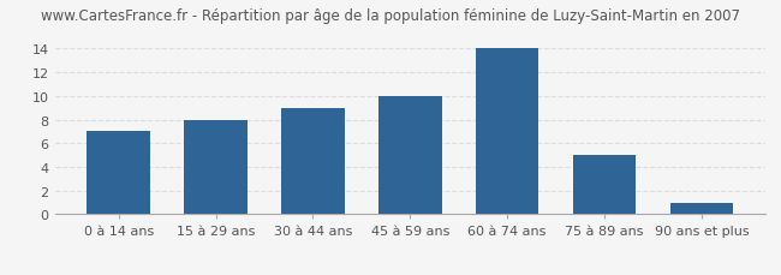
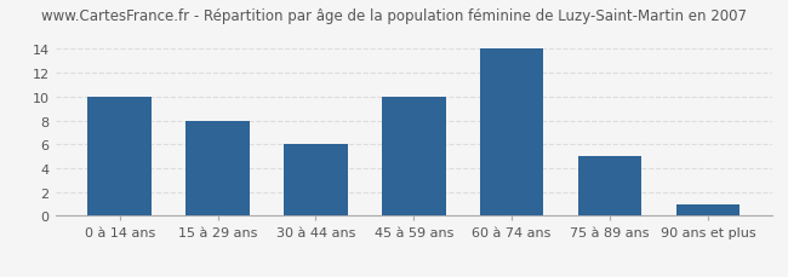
0 à 14 ans: 7 -> 10
30 à 44 ans: 9 -> 6
